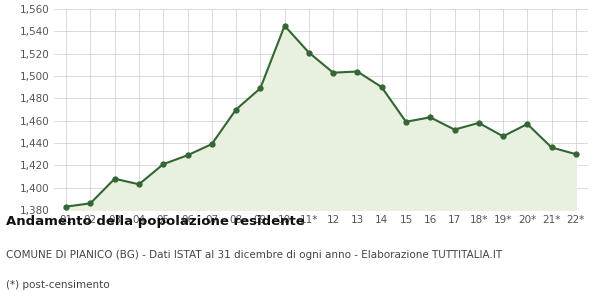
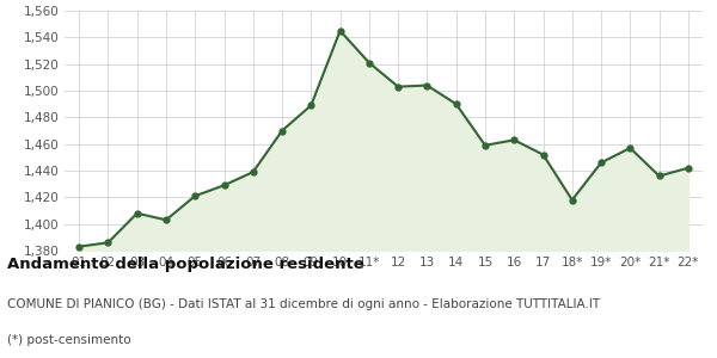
18*: 1,458 -> 1,418
22*: 1,430 -> 1,442
